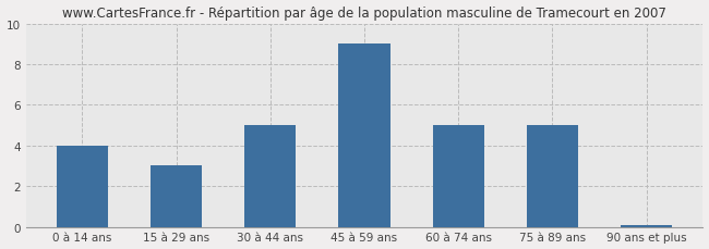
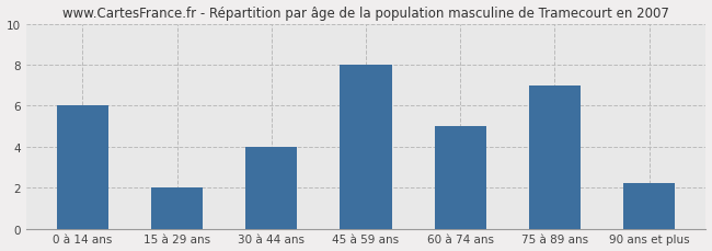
0 à 14 ans: 4.0 -> 6.0
15 à 29 ans: 3.0 -> 2.0
30 à 44 ans: 5.0 -> 4.0
45 à 59 ans: 9.0 -> 8.0
75 à 89 ans: 5.0 -> 7.0
90 ans et plus: 0.1 -> 2.2
